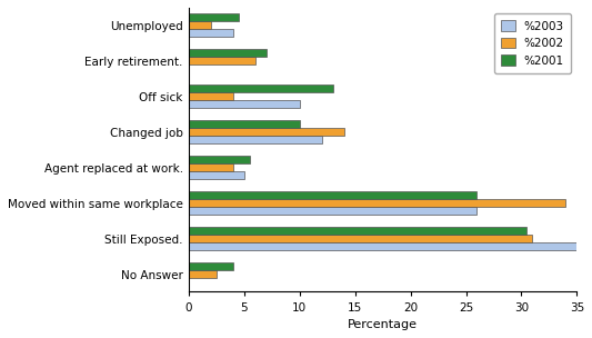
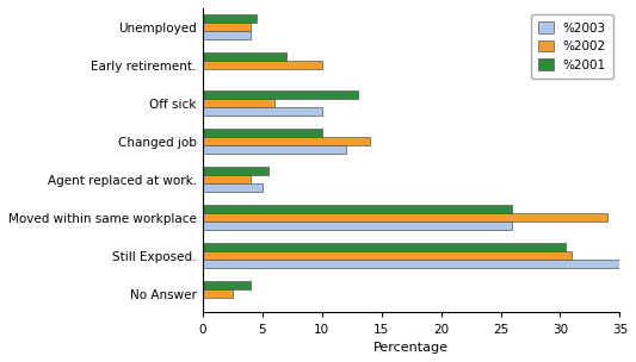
%2002/Unemployed: 2.0 -> 4.0
%2002/Early retirement.: 6.0 -> 10.0
%2002/Off sick: 4.0 -> 6.0
